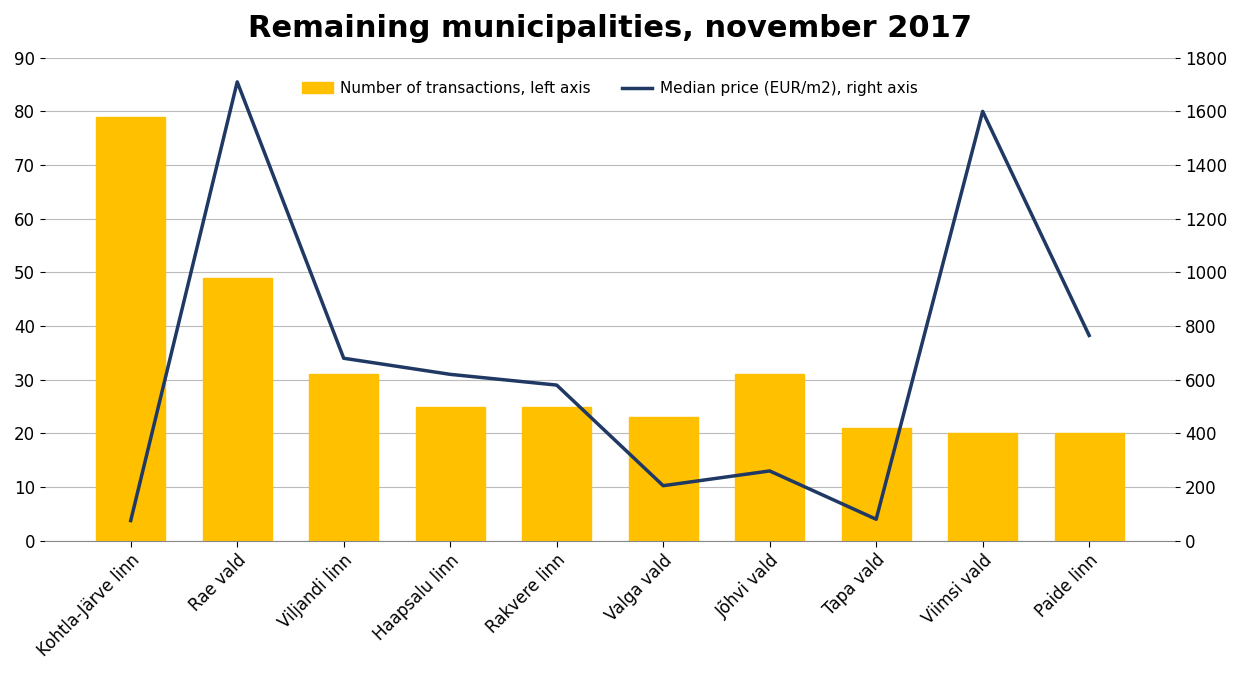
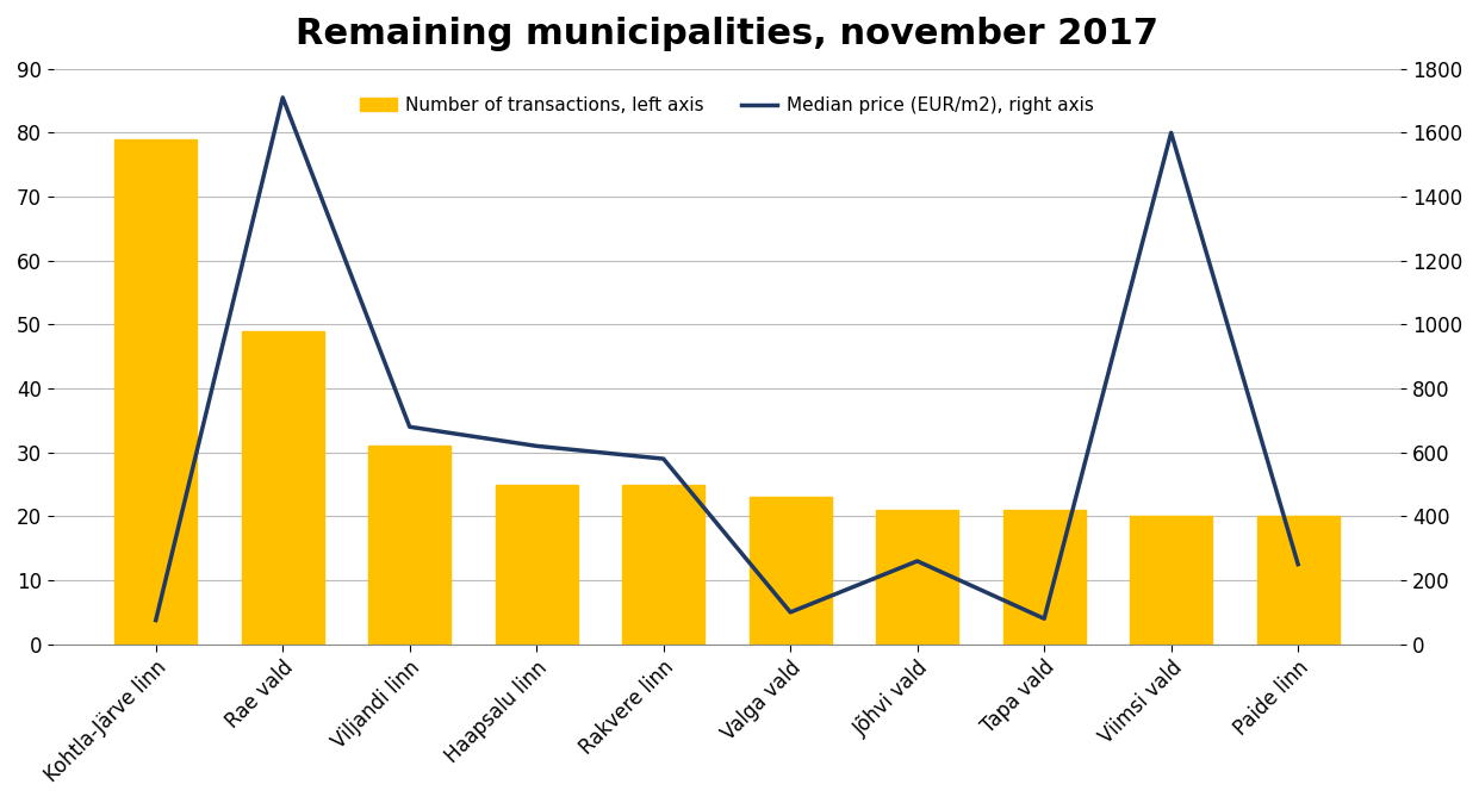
Median price (EUR/m2), right axis/Valga vald: 205 -> 100
Number of transactions, left axis/Jõhvi vald: 31 -> 21
Median price (EUR/m2), right axis/Paide linn: 765 -> 250
